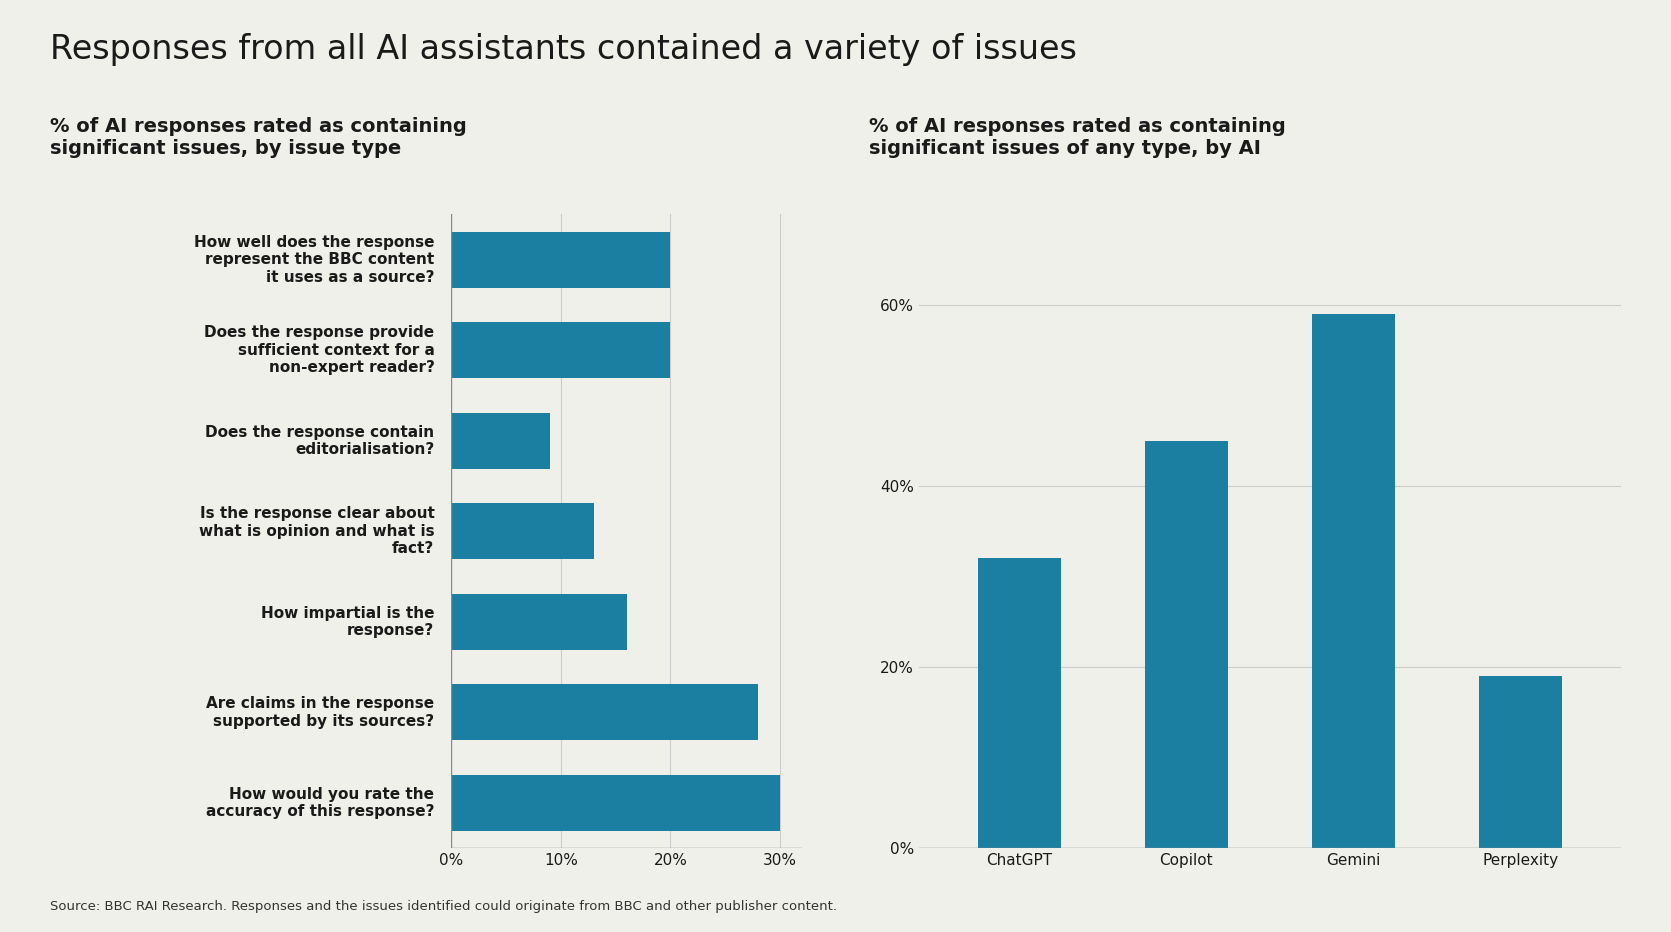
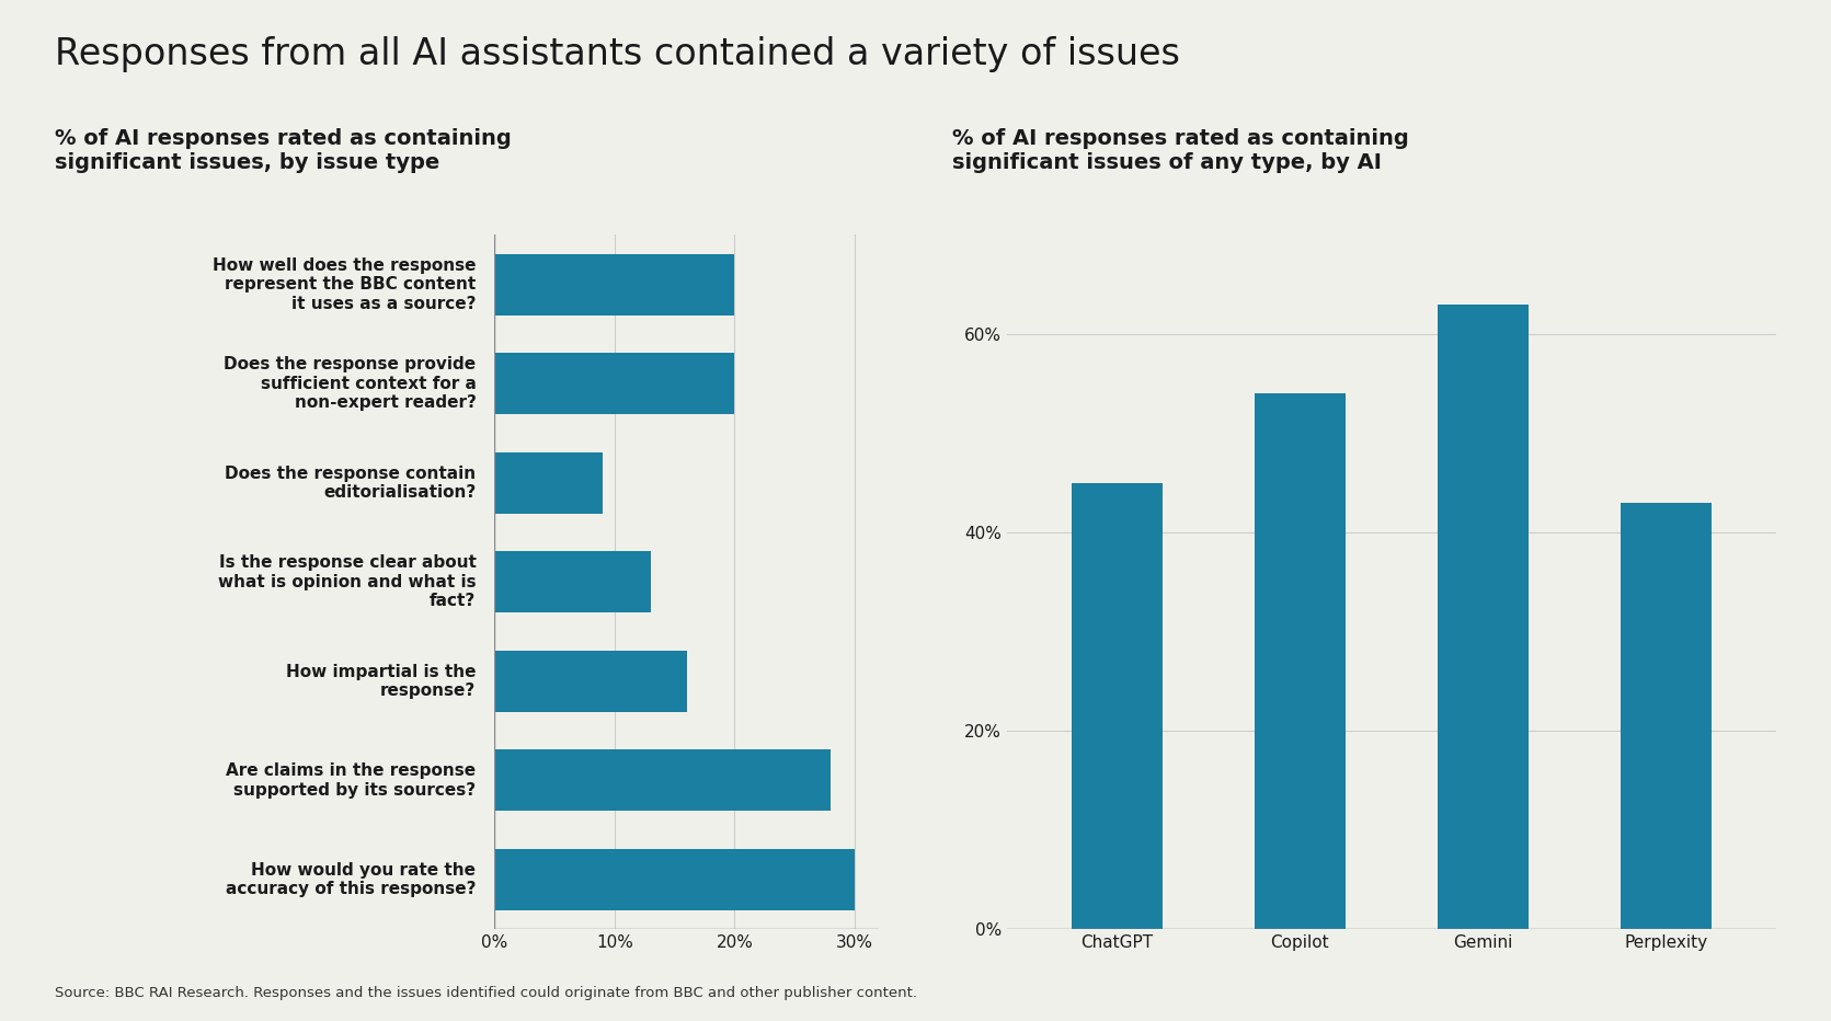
ChatGPT: 32% -> 45%
Copilot: 45% -> 54%
Gemini: 59% -> 63%
Perplexity: 19% -> 43%
